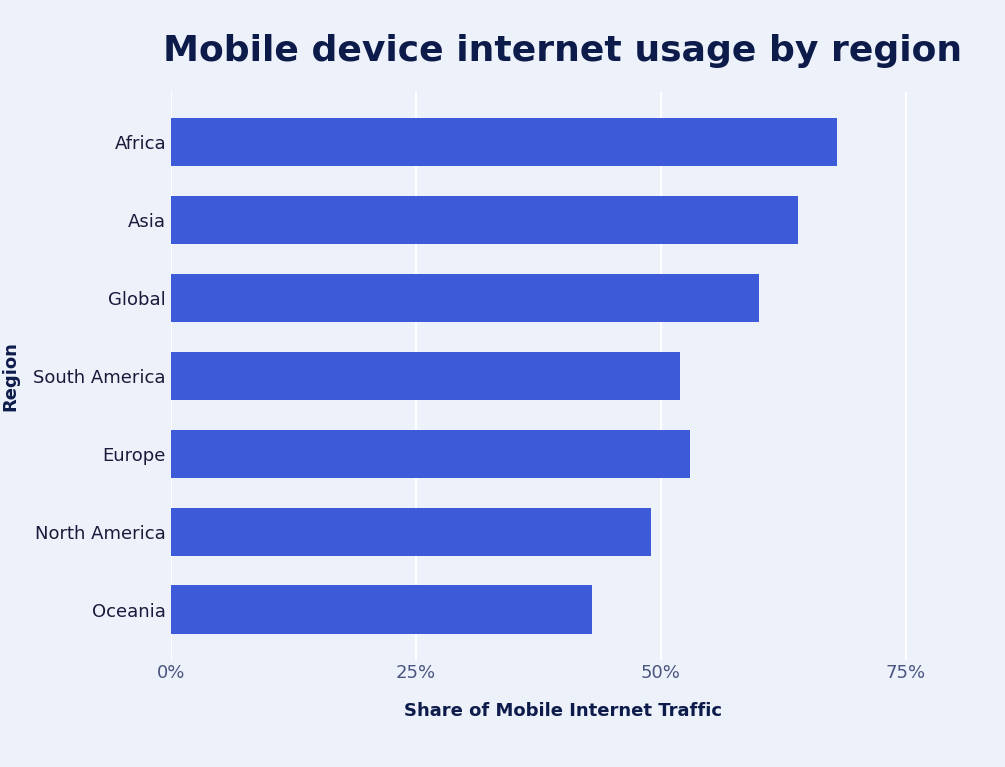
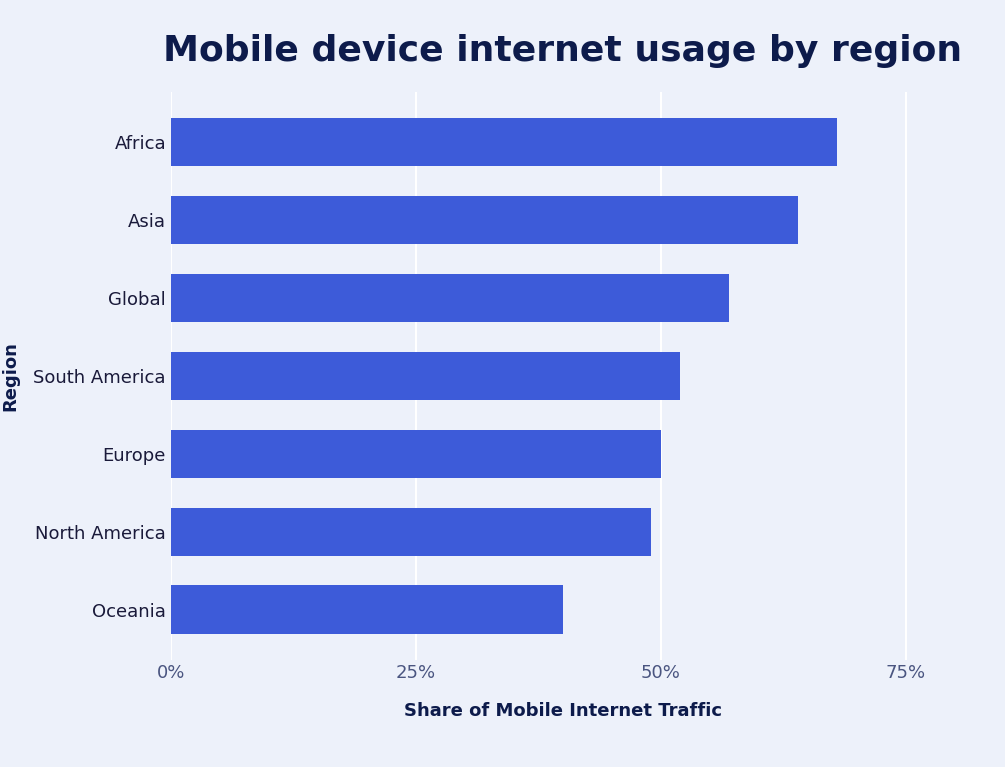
Global: 60% -> 57%
Europe: 53% -> 50%
Oceania: 43% -> 40%
